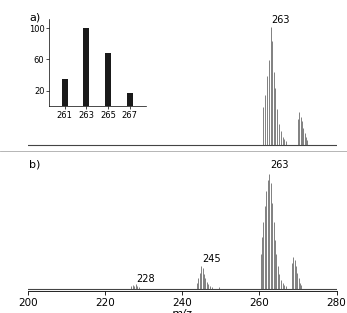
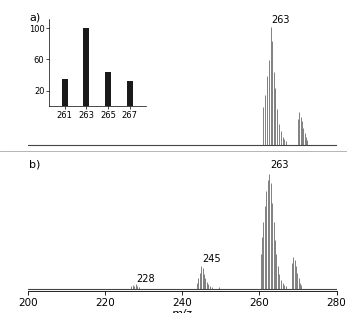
265: 68 -> 44
267: 17 -> 32
